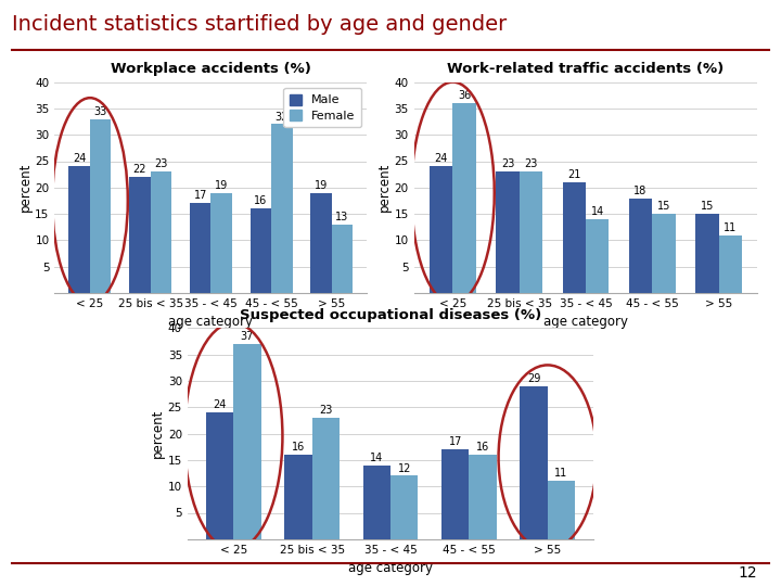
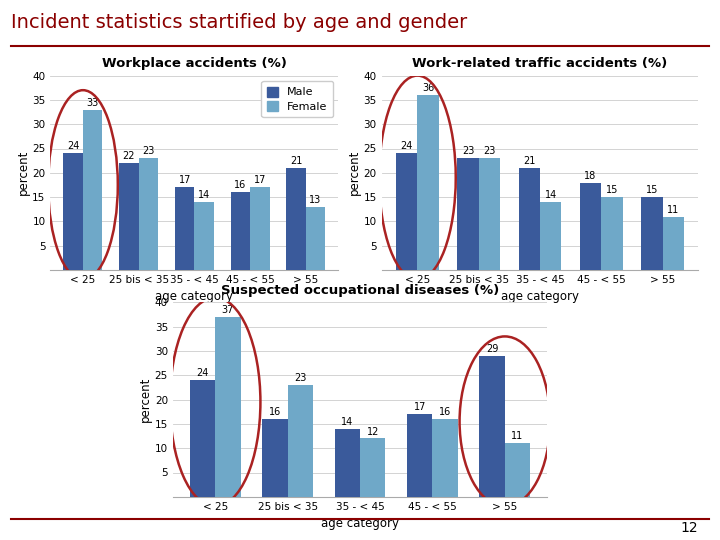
Workplace accidents (%)/Female/35 - < 45: 19 -> 14
Workplace accidents (%)/Female/45 - < 55: 32 -> 17
Workplace accidents (%)/Male/> 55: 19 -> 21
